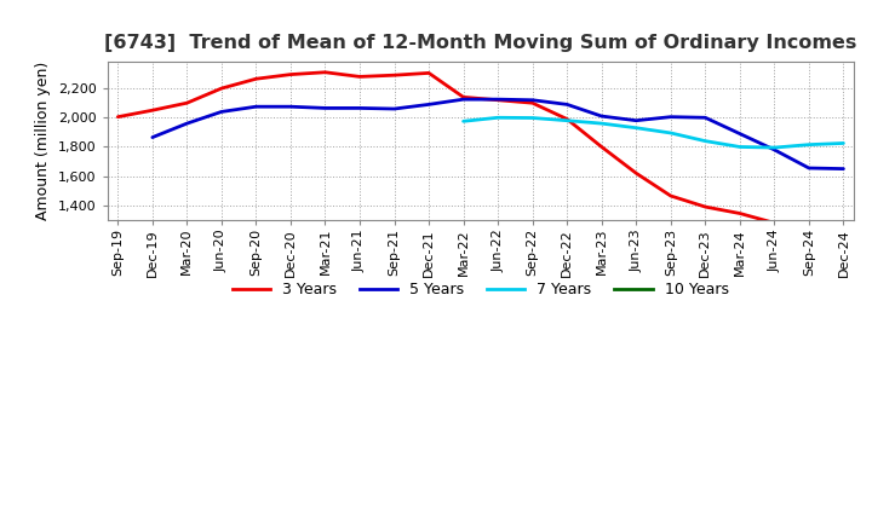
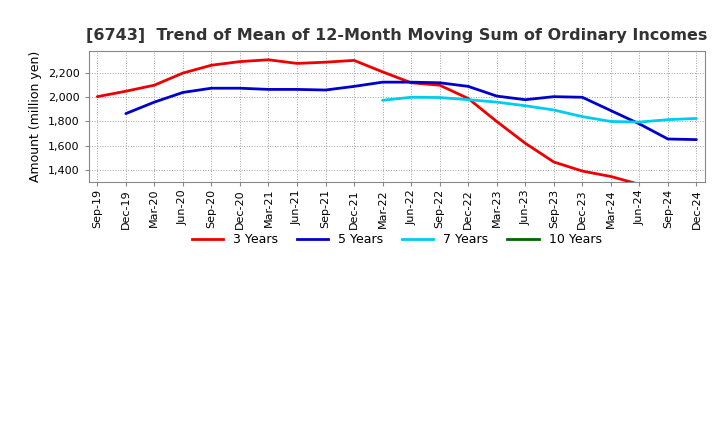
3 Years/Mar-22: 2,140 -> 2,210
